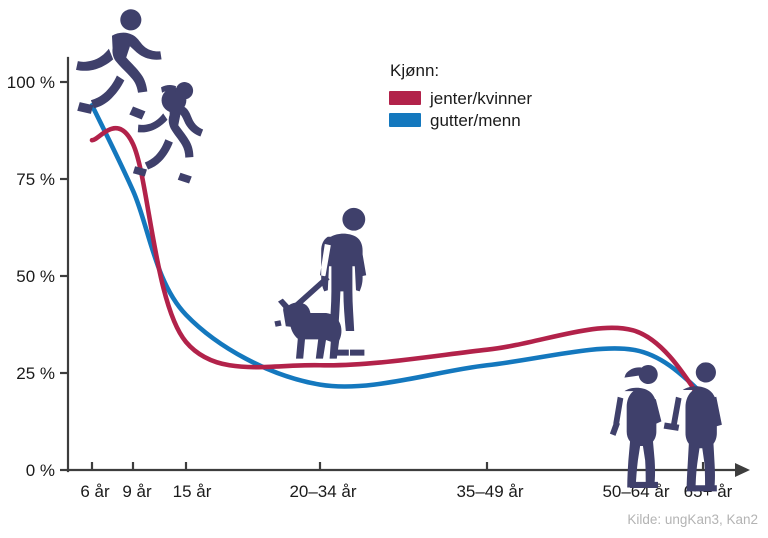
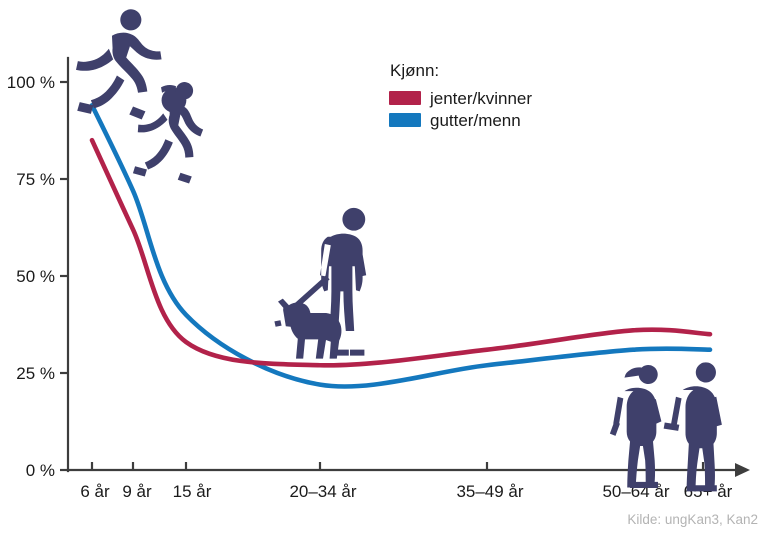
jenter/kvinner/9 år: 84% -> 62%
jenter/kvinner/65+ år: 15% -> 35%
gutter/menn/65+ år: 18% -> 31%
